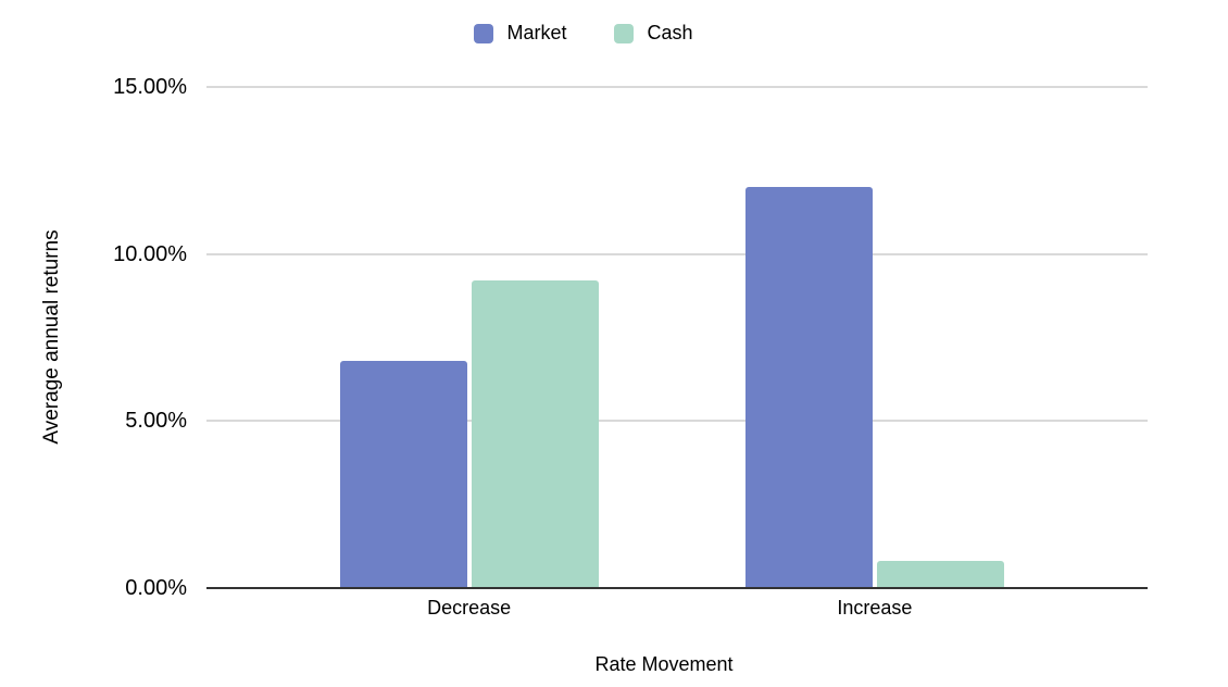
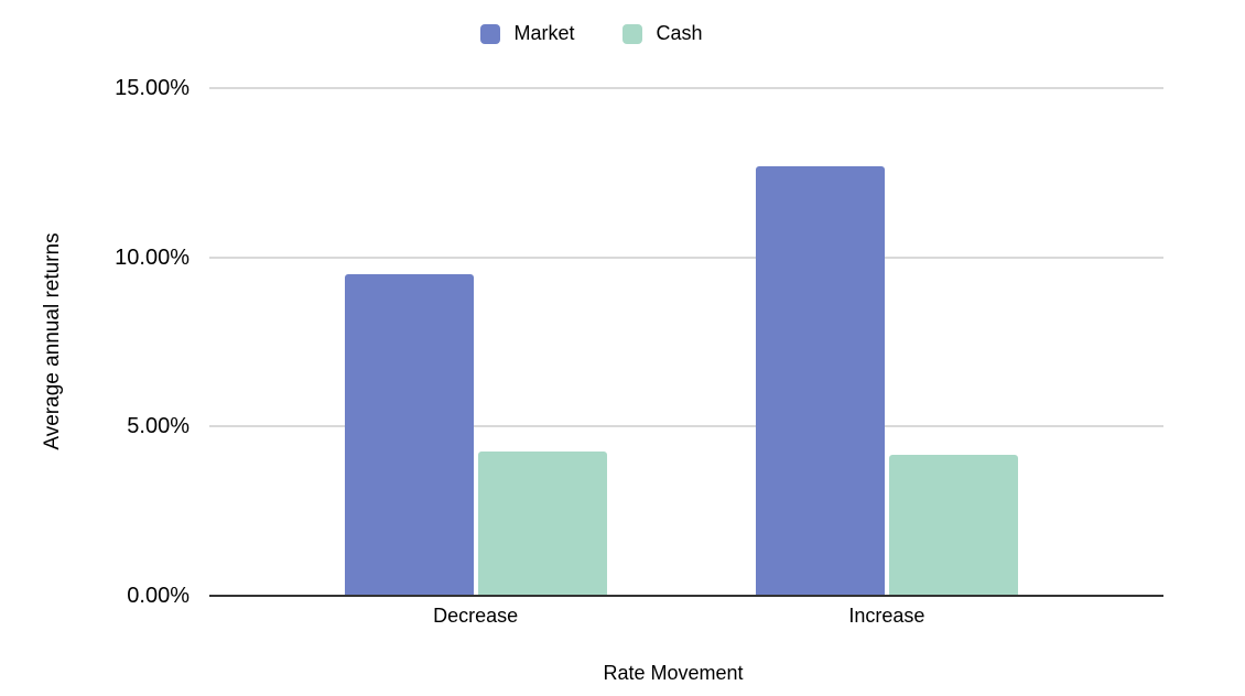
Market/Decrease: 6.8% -> 9.5%
Cash/Decrease: 9.2% -> 4.2%
Market/Increase: 12.0% -> 12.7%
Cash/Increase: 0.8% -> 4.2%
